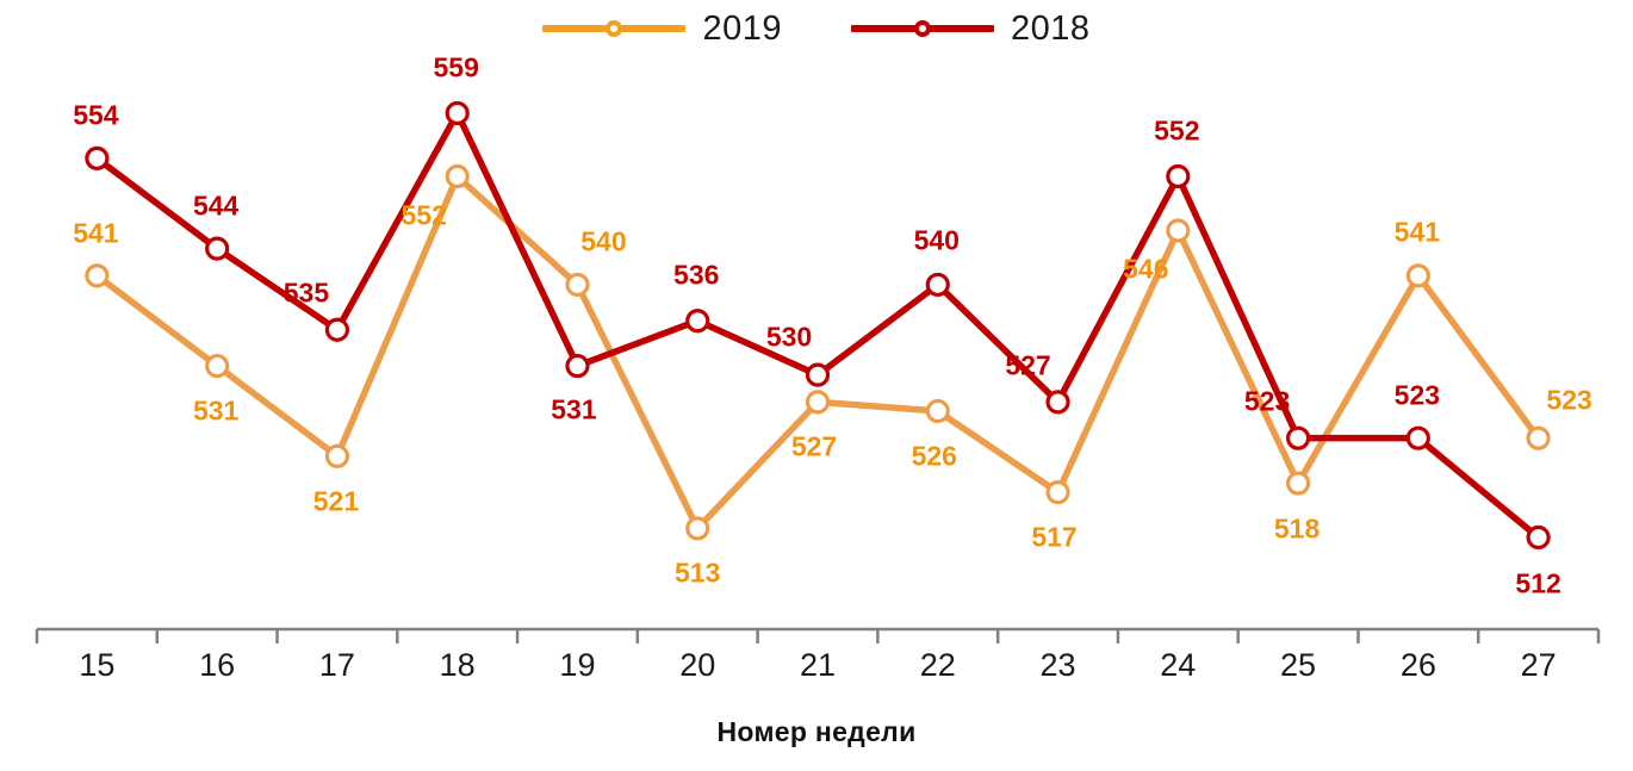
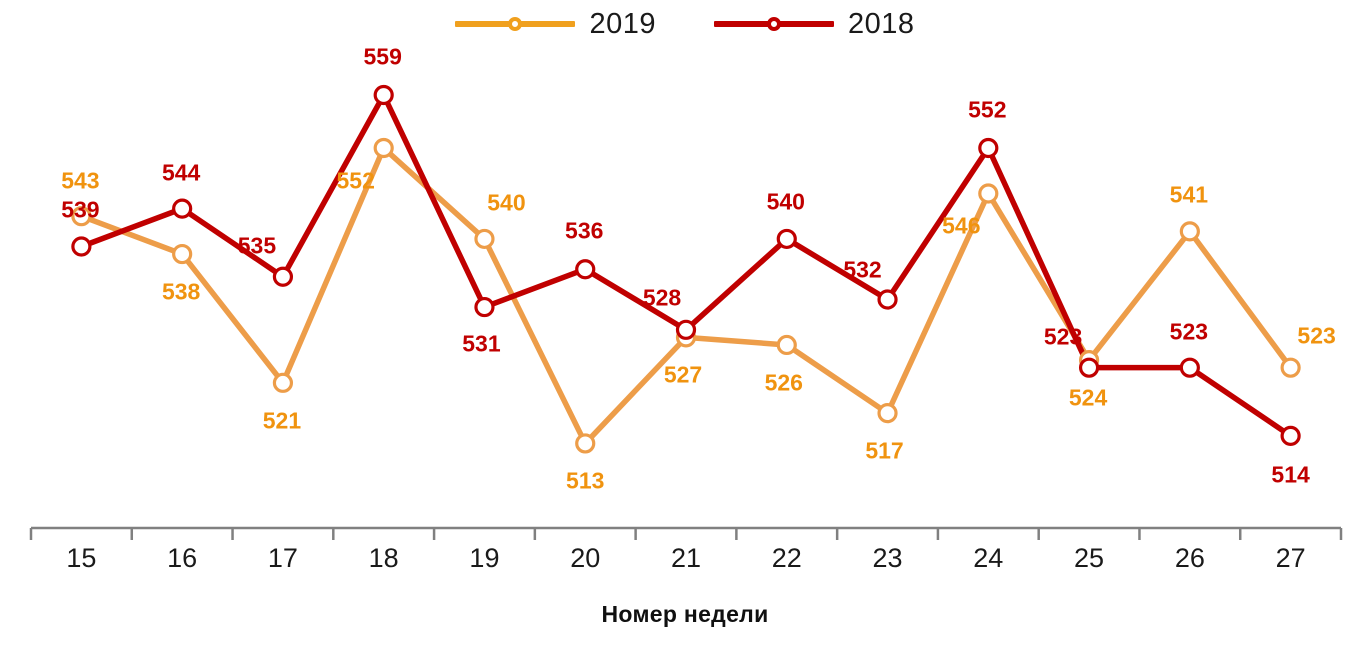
2019/15: 541 -> 543
2018/15: 554 -> 539
2019/16: 531 -> 538
2018/21: 530 -> 528
2018/23: 527 -> 532
2019/25: 518 -> 524
2018/27: 512 -> 514
